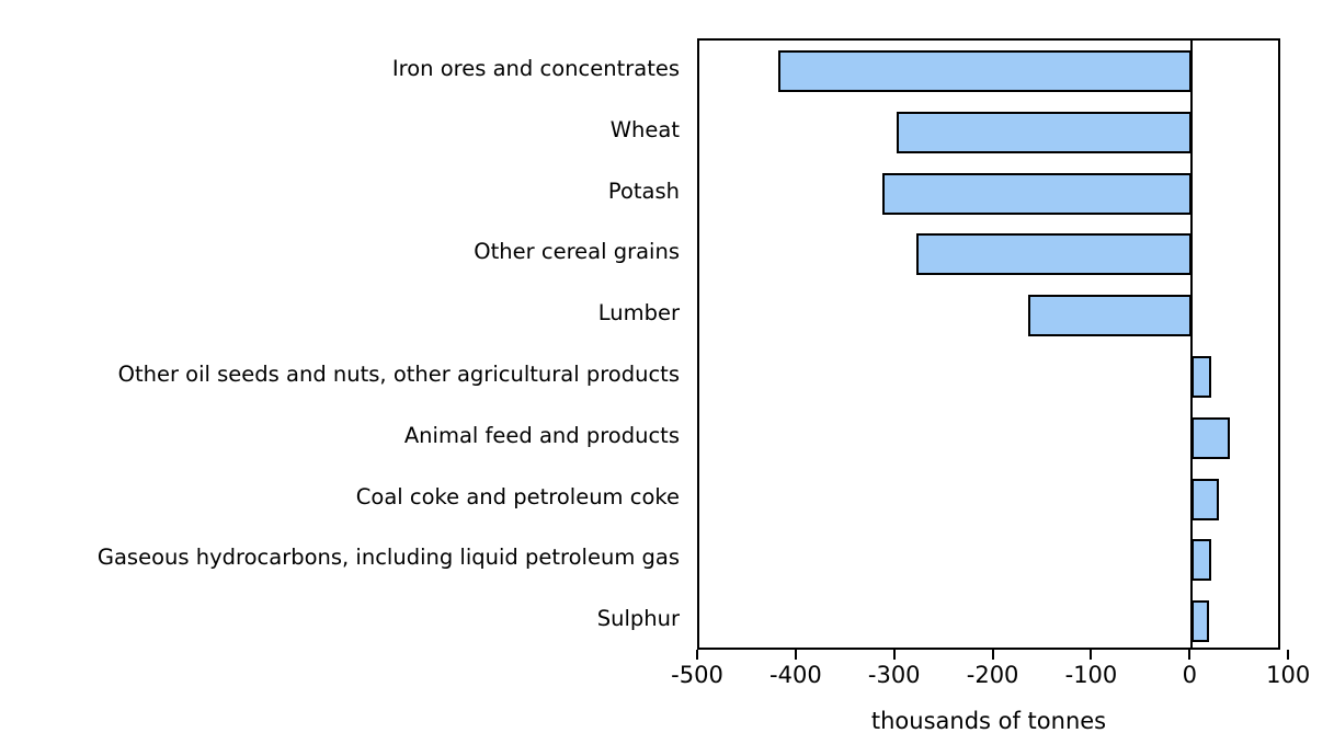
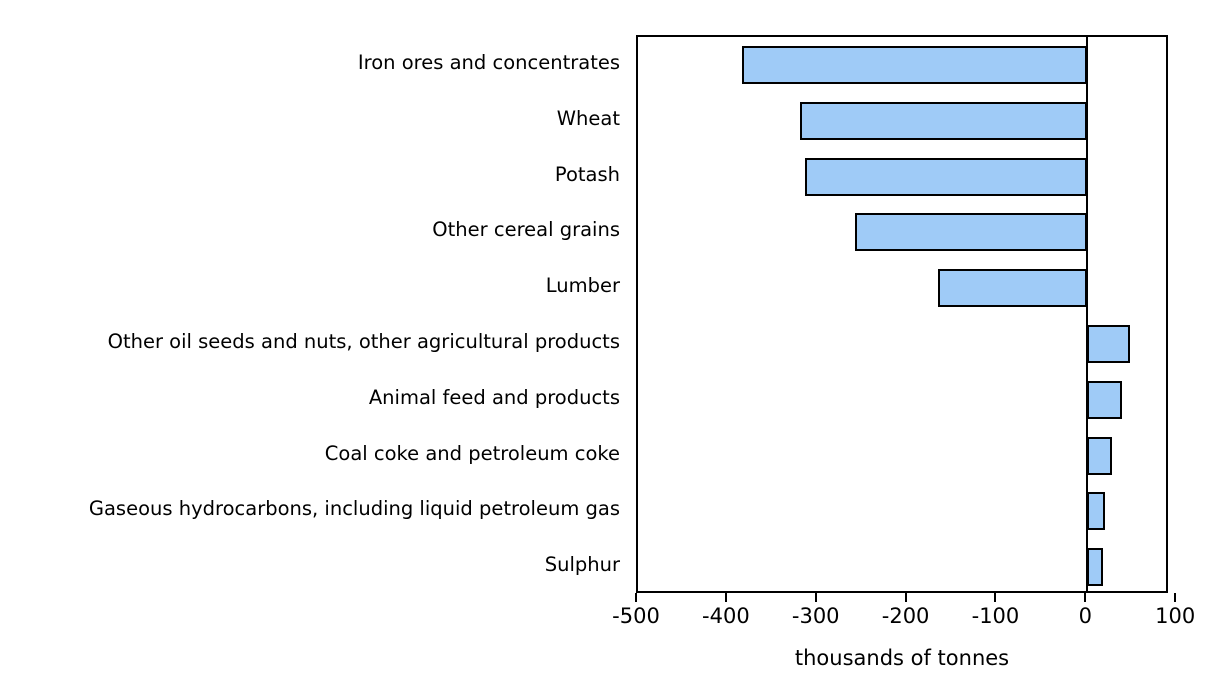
Iron ores and concentrates: -420 -> -380
Wheat: -300 -> -320
Other cereal grains: -280 -> -260
Other oil seeds and nuts, other agricultural products: 20 -> 50
